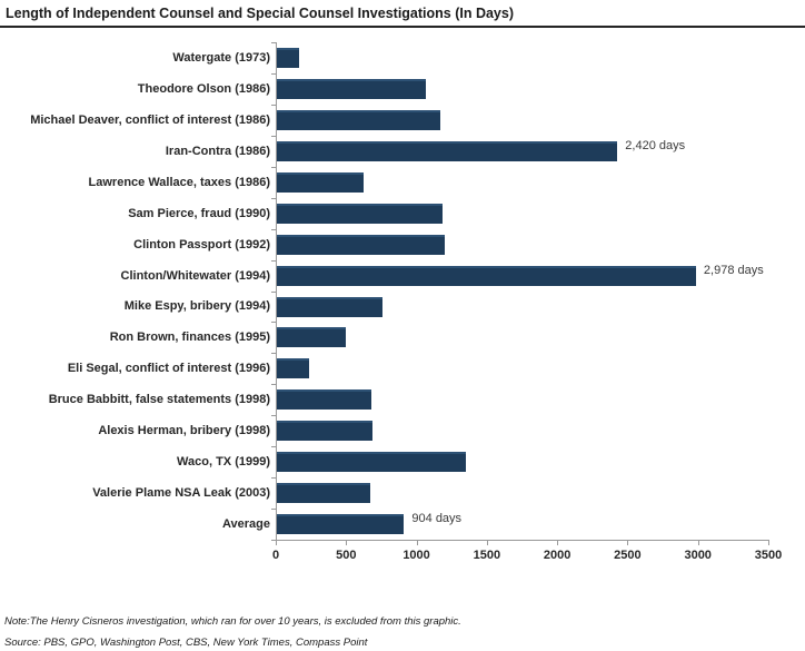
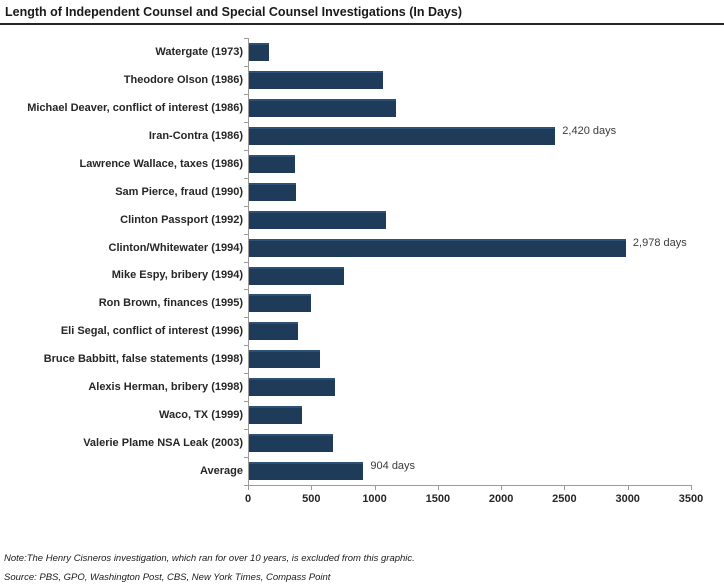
Lawrence Wallace, taxes (1986): 620 -> 360
Sam Pierce, fraud (1990): 1180 -> 370
Clinton Passport (1992): 1190 -> 1080
Eli Segal, conflict of interest (1996): 230 -> 380
Bruce Babbitt, false statements (1998): 670 -> 560
Waco, TX (1999): 1340 -> 420
